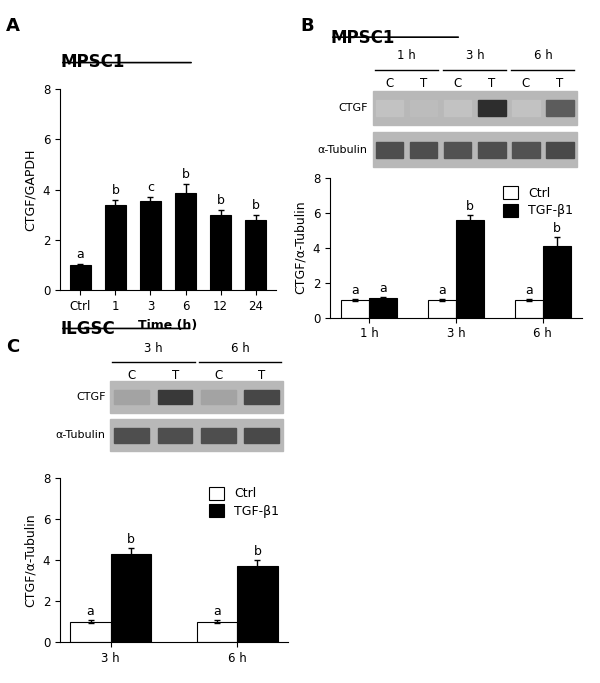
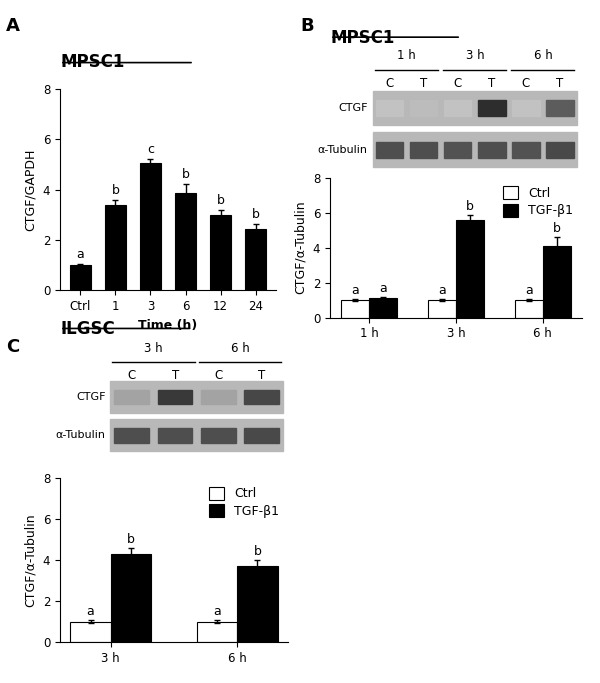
3: 3.55 -> 5.05
24: 2.80 -> 2.45
